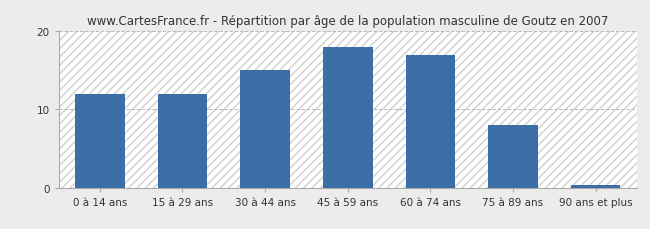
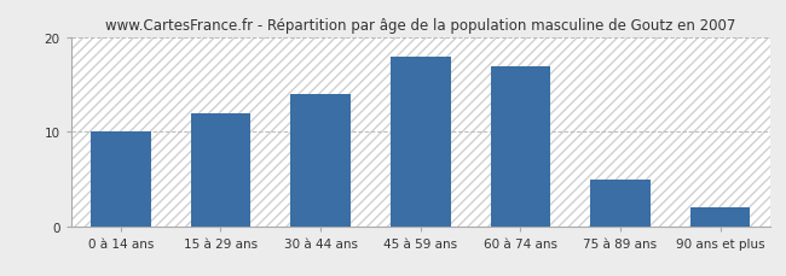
0 à 14 ans: 12.0 -> 10.0
30 à 44 ans: 15.0 -> 14.0
75 à 89 ans: 8.0 -> 5.0
90 ans et plus: 0.3 -> 2.0
